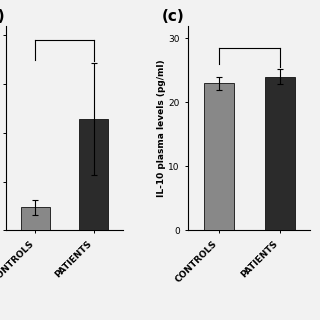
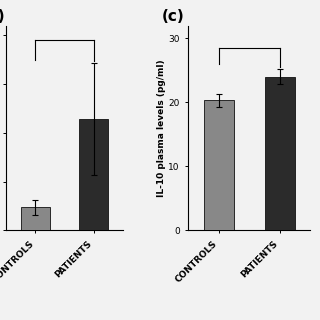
CONTROLS: 23.0 -> 20.3
